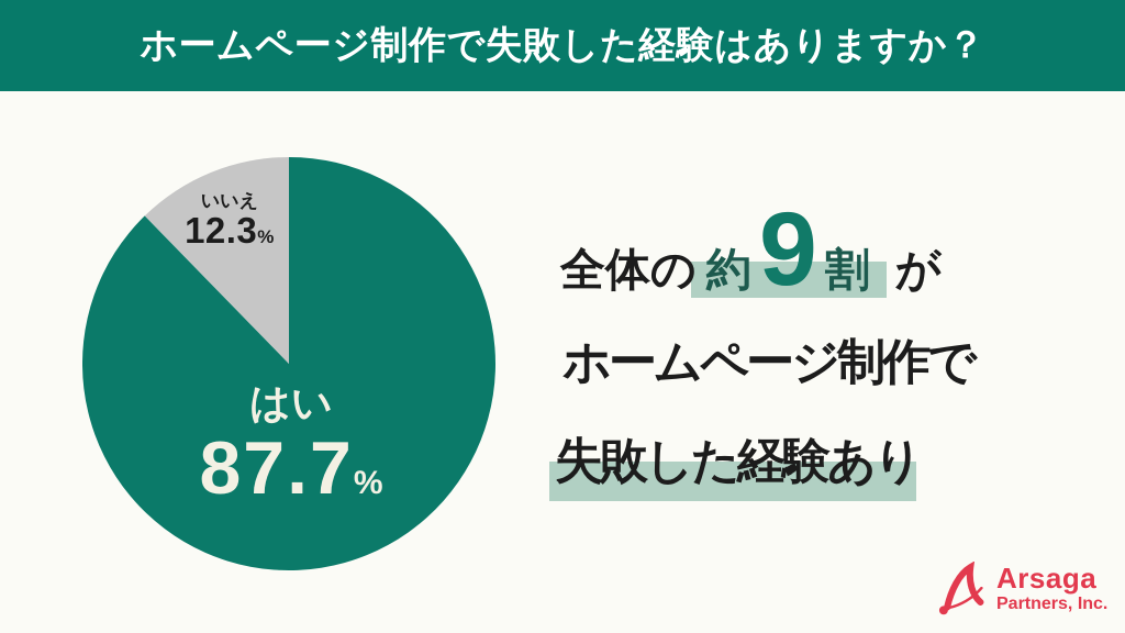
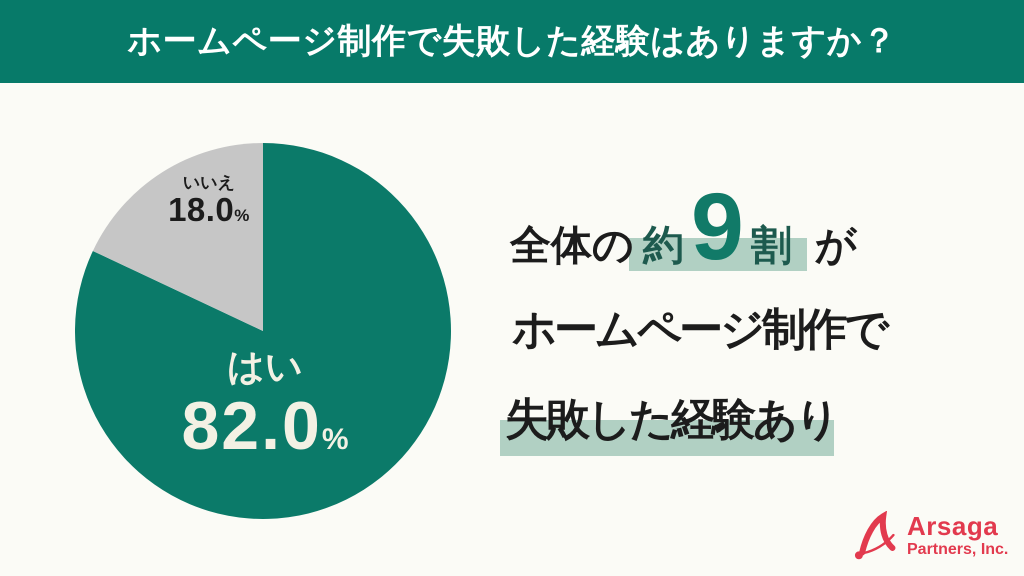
はい: 87.7 -> 82.0
いいえ: 12.3 -> 18.0
